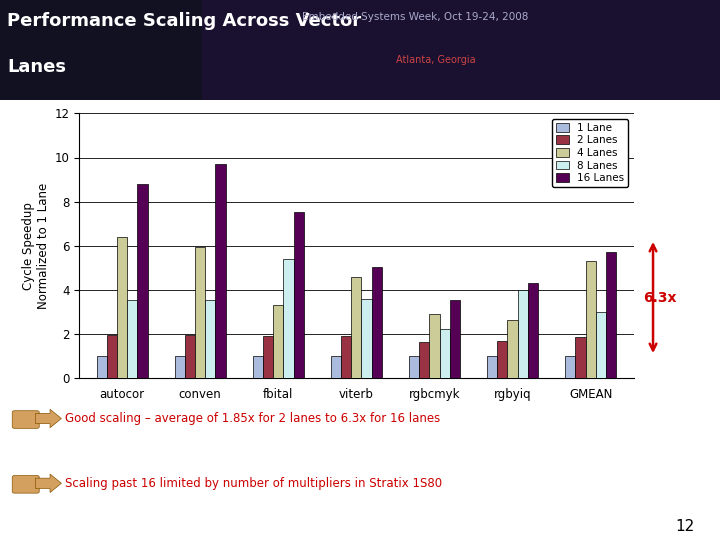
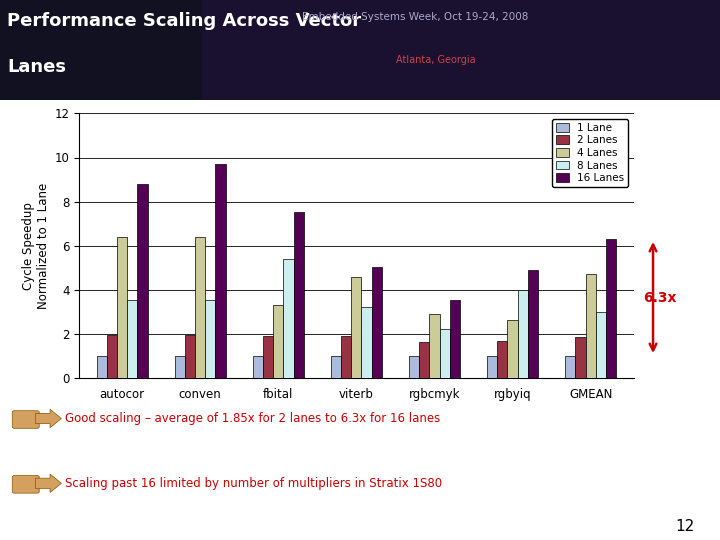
4 Lanes/conven: 5.95 -> 6.40
8 Lanes/viterb: 3.60 -> 3.20
16 Lanes/rgbyiq: 4.30 -> 4.90
4 Lanes/GMEAN: 5.30 -> 4.70
16 Lanes/GMEAN: 5.70 -> 6.30
